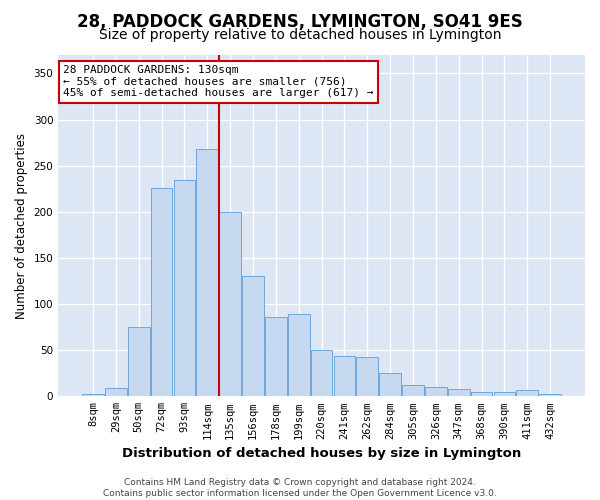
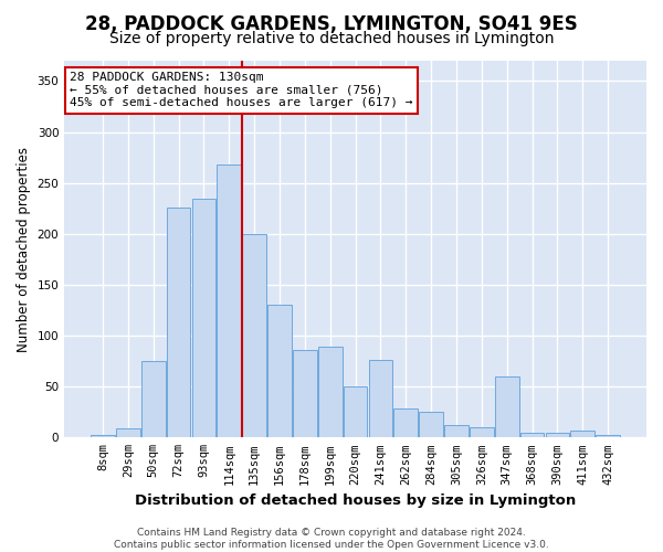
241sqm: 44 -> 76
262sqm: 43 -> 28
347sqm: 8 -> 60
